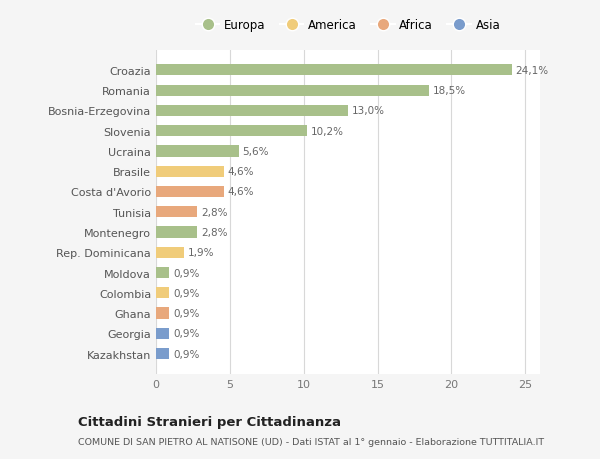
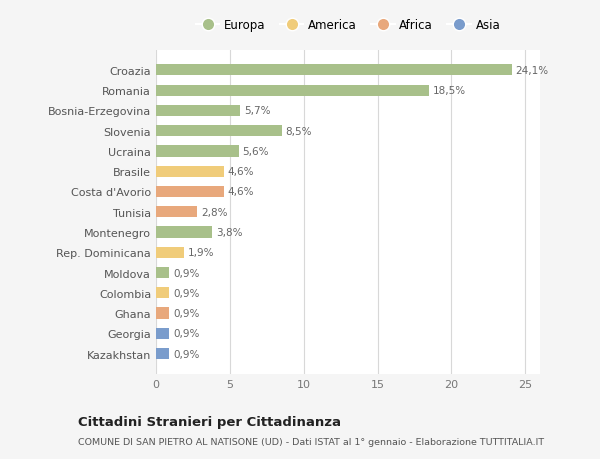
Bosnia-Erzegovina: 13,0% -> 5,7%
Slovenia: 10,2% -> 8,5%
Montenegro: 2,8% -> 3,8%
